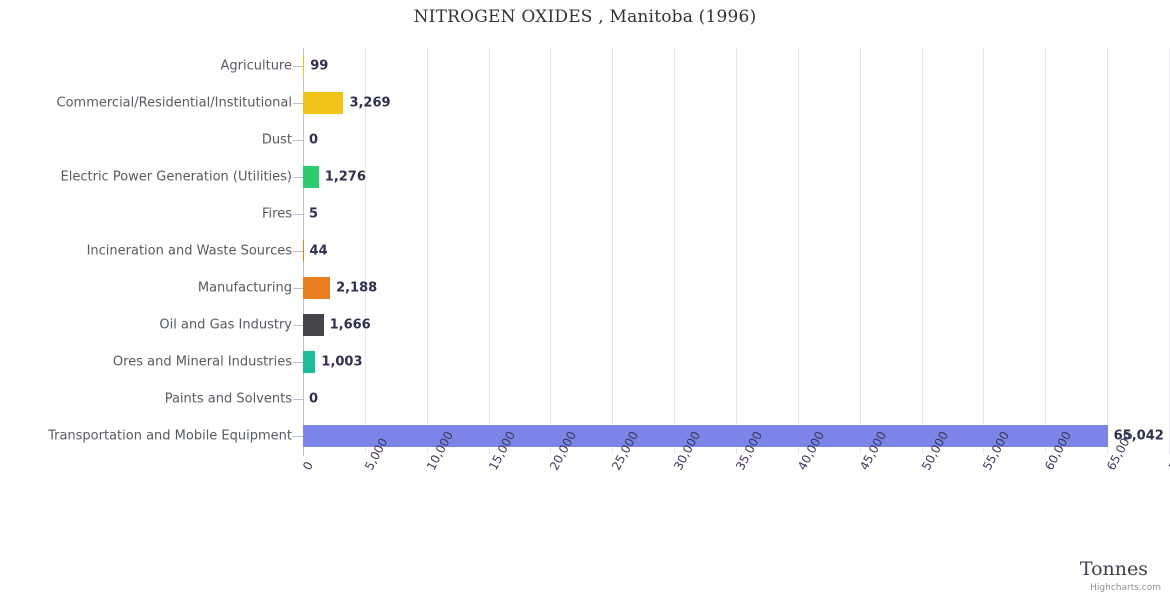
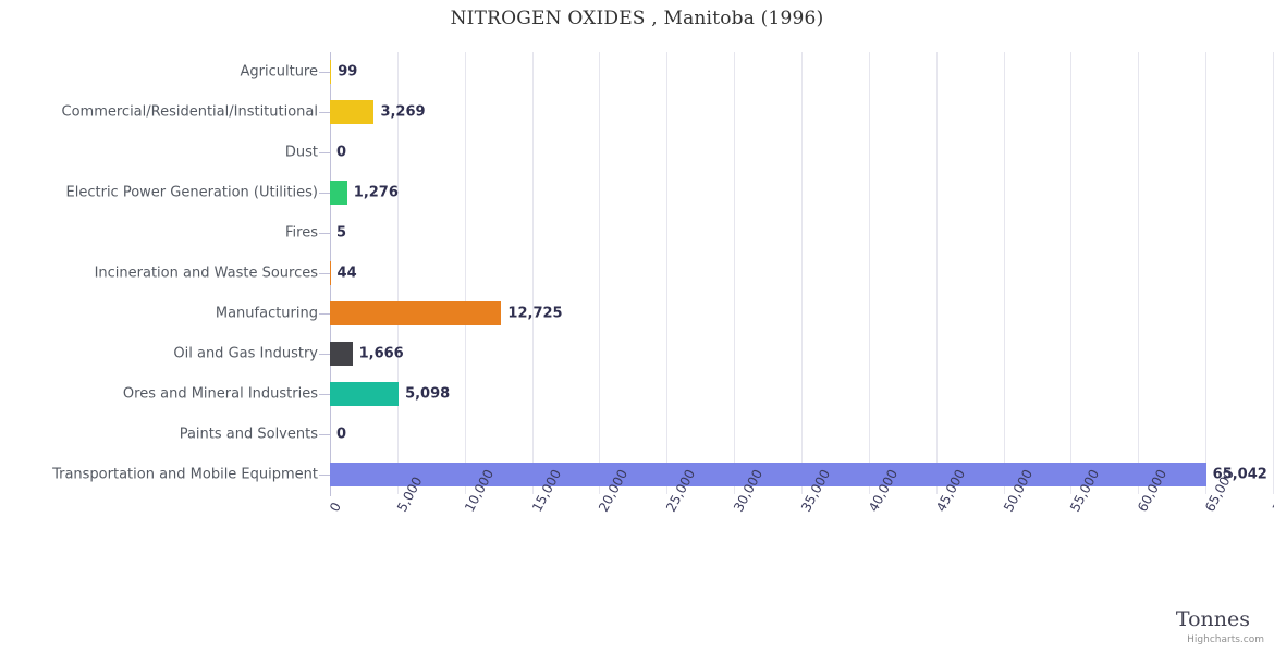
Manufacturing: 2,188 -> 12,725
Ores and Mineral Industries: 1,003 -> 5,098
